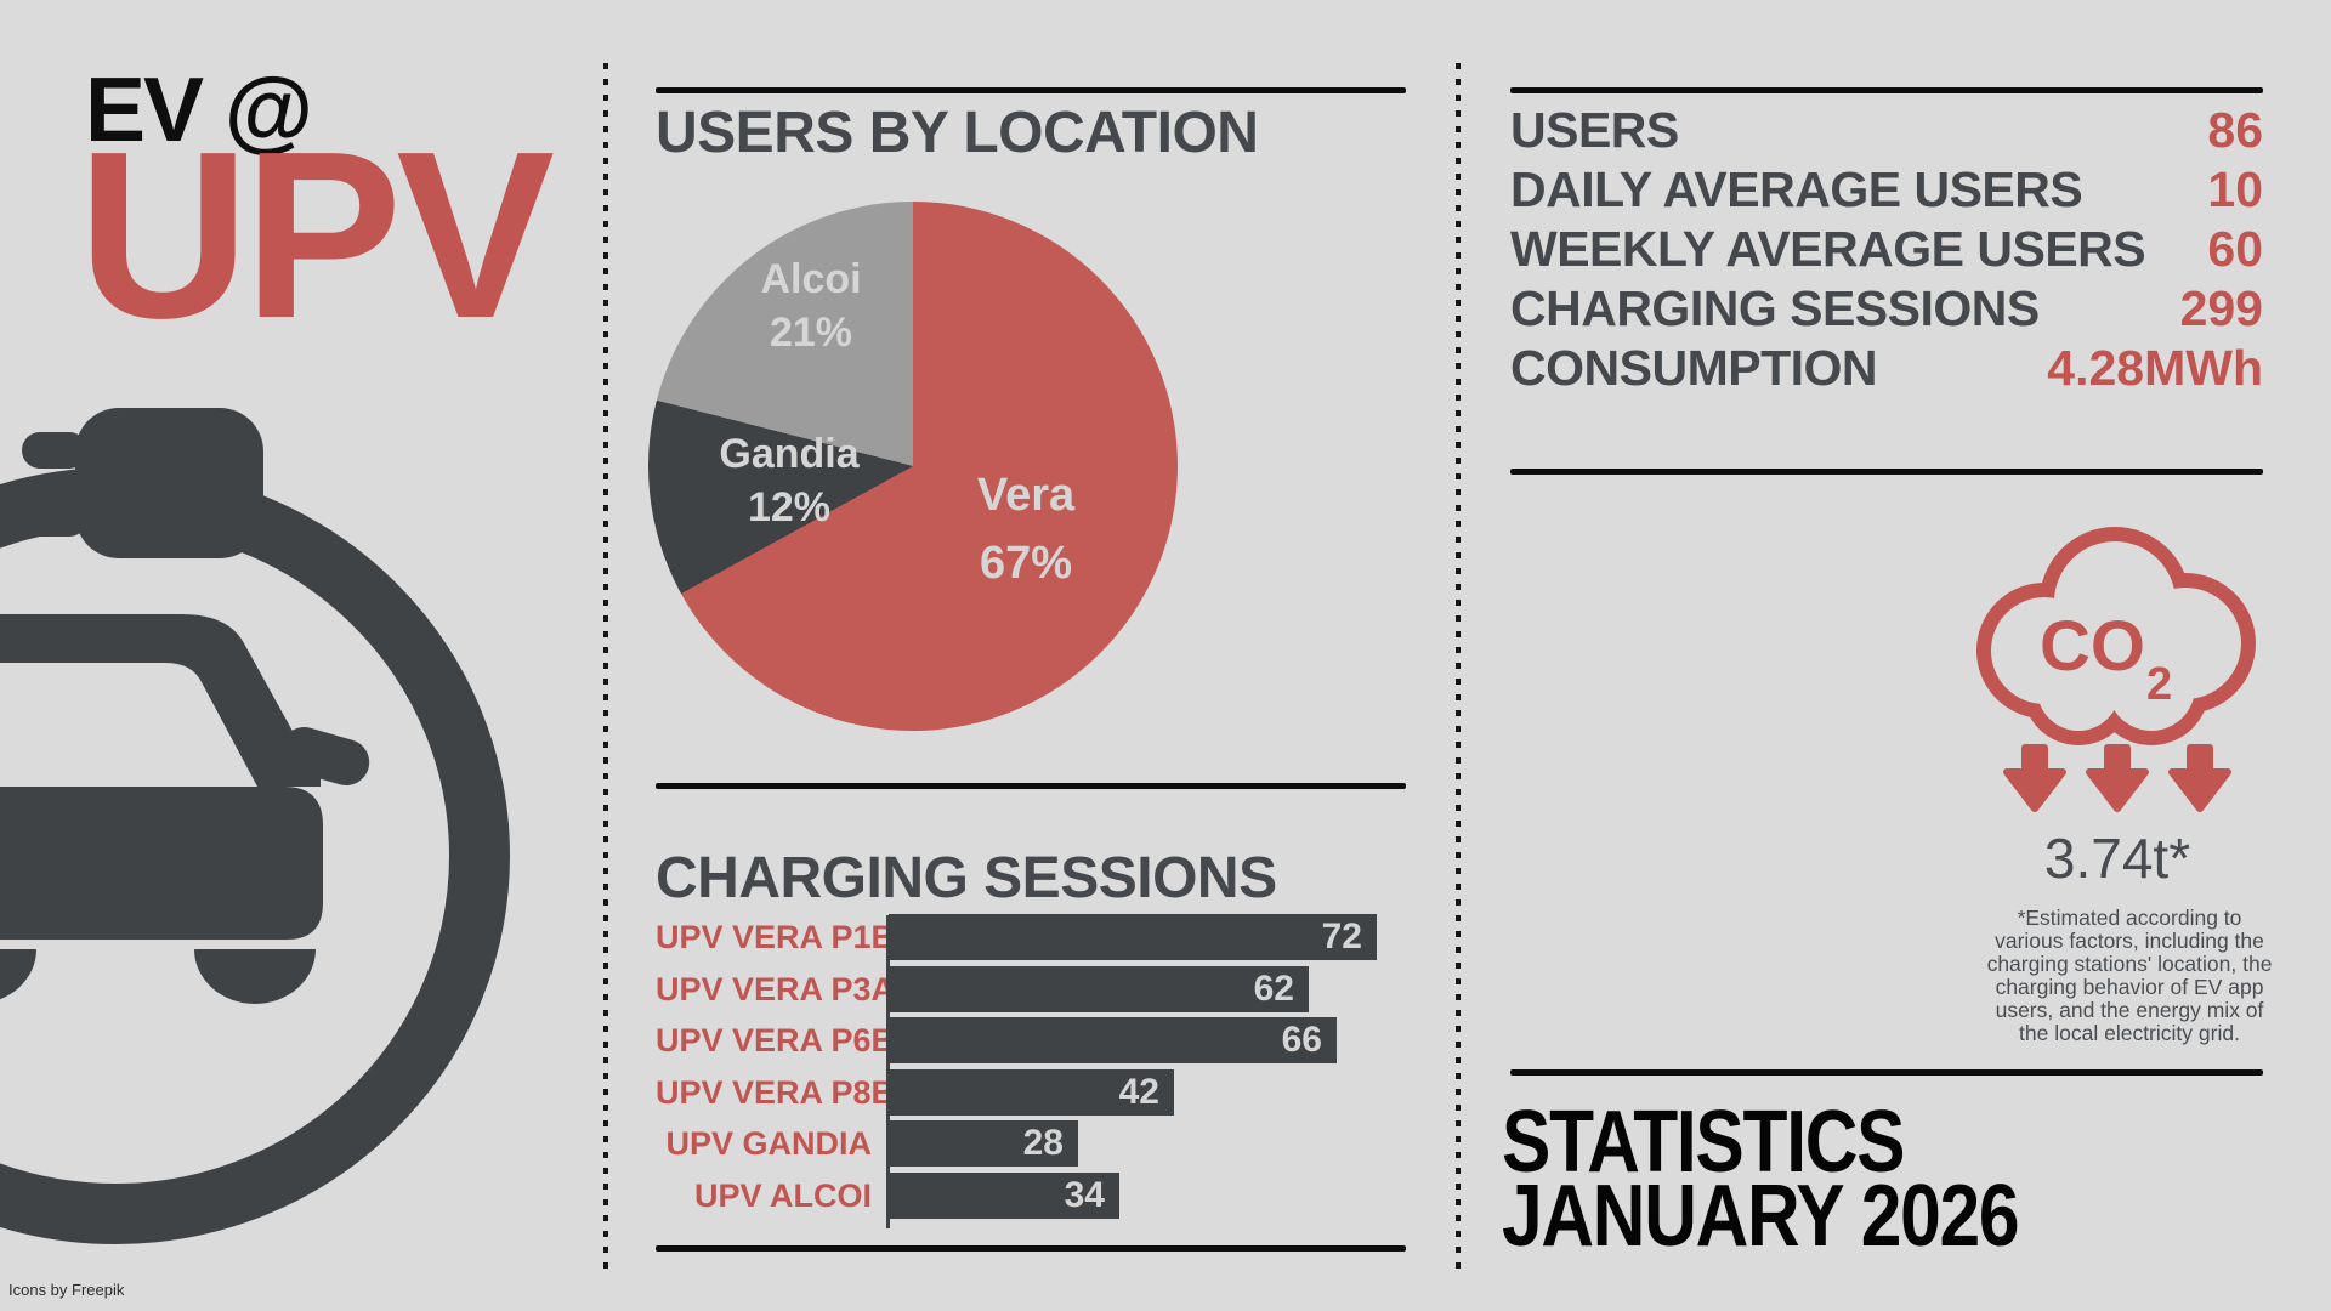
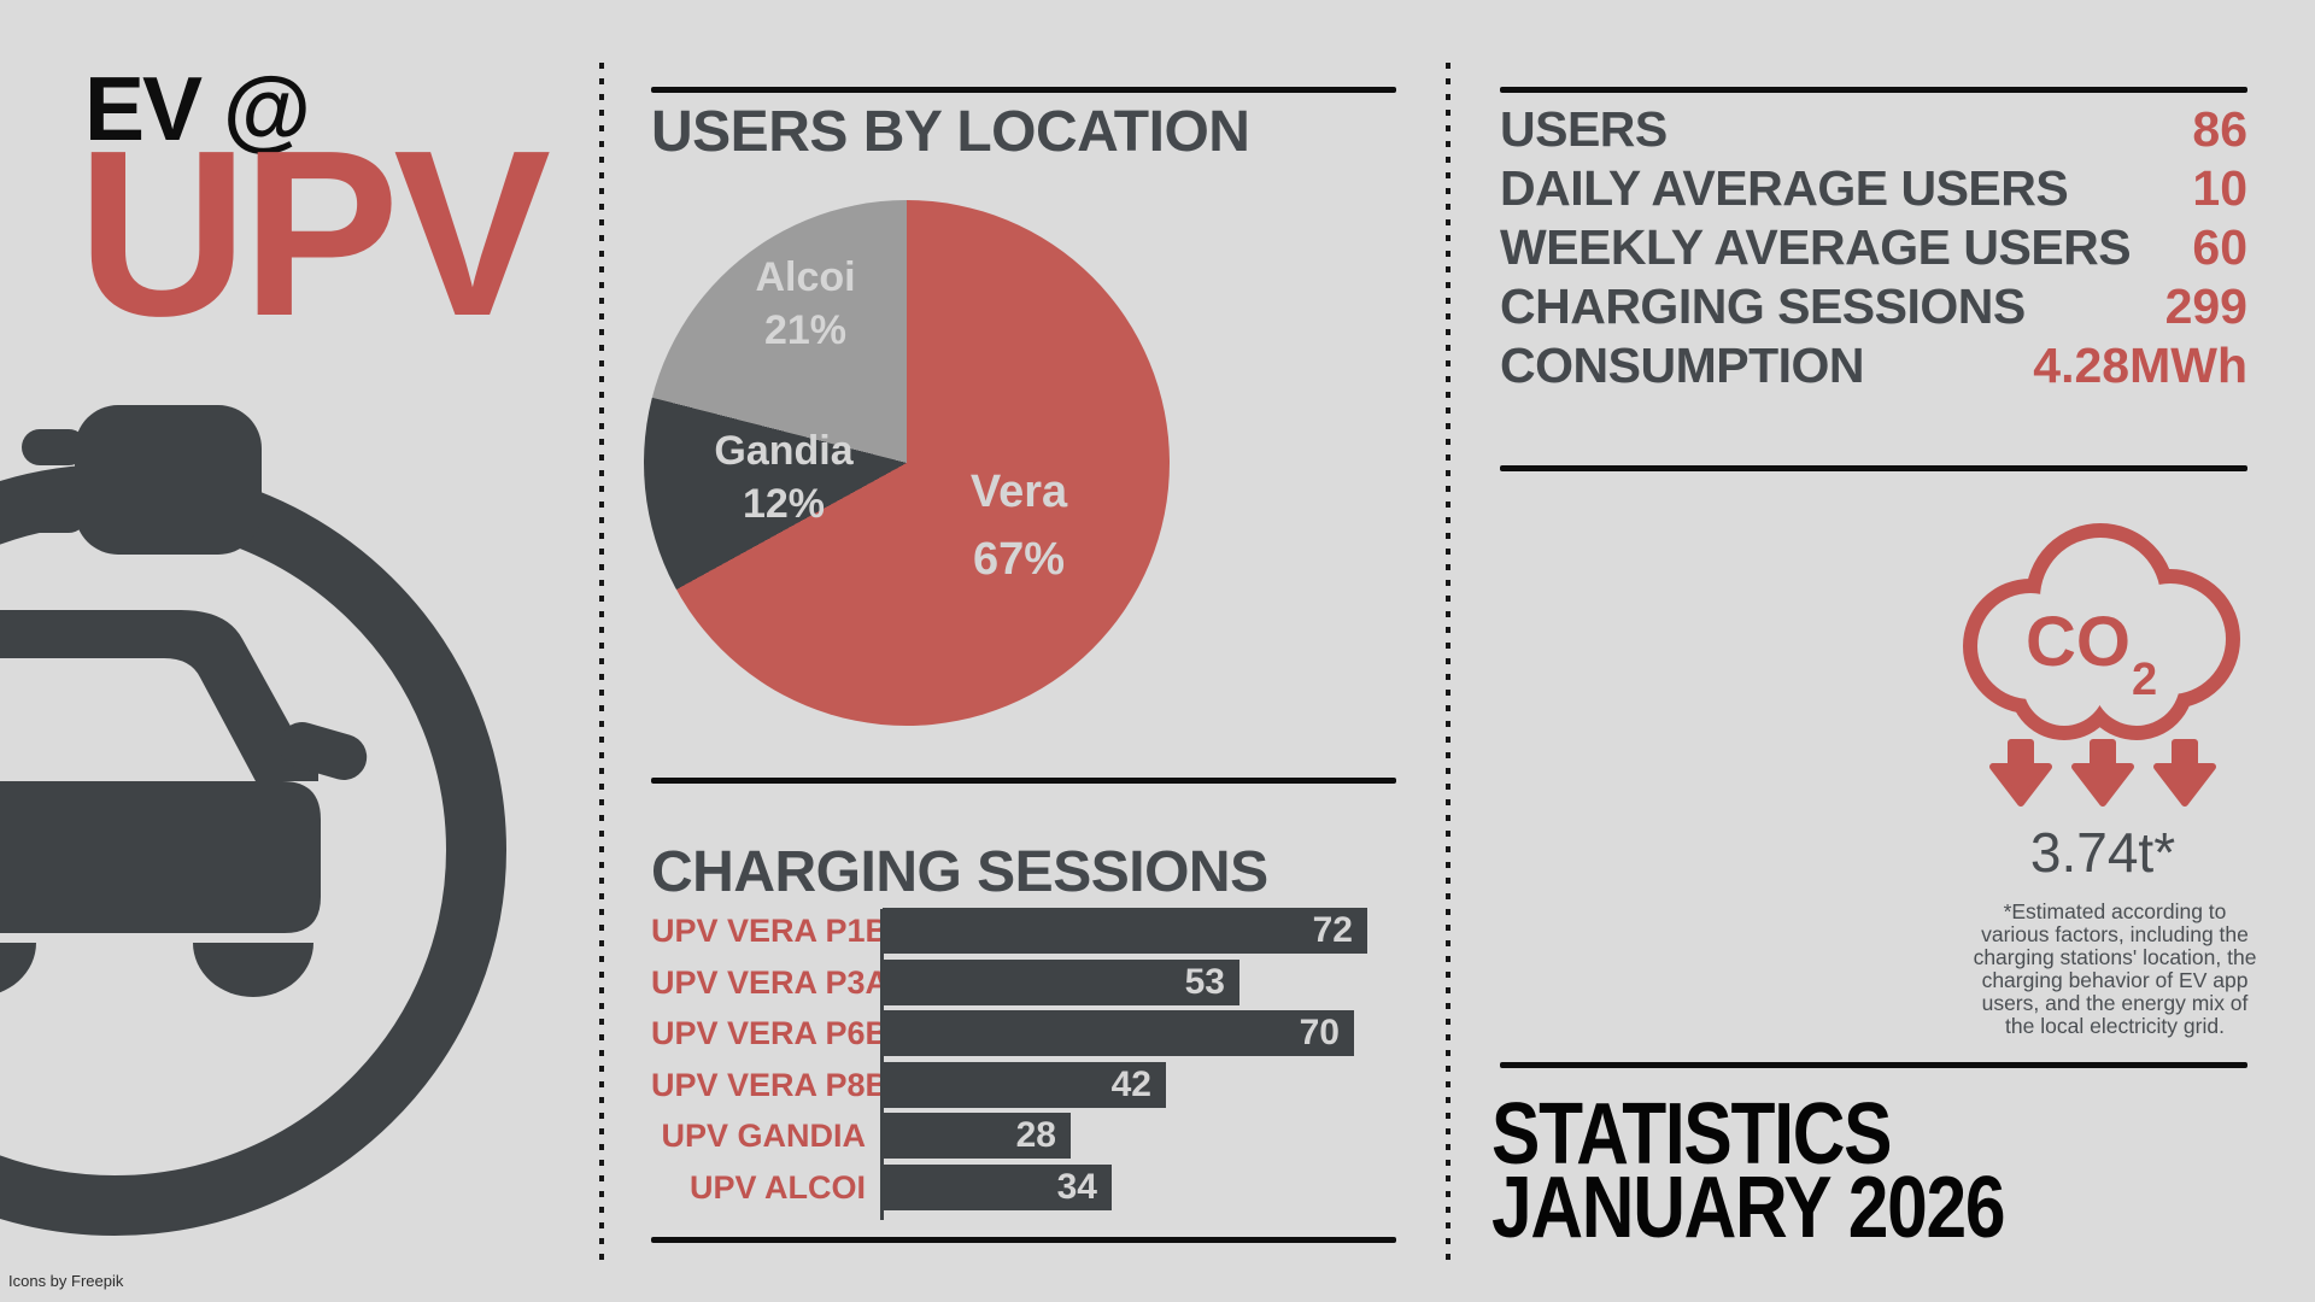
CHARGING SESSIONS/UPV VERA P3A: 62 -> 53
CHARGING SESSIONS/UPV VERA P6B: 66 -> 70
